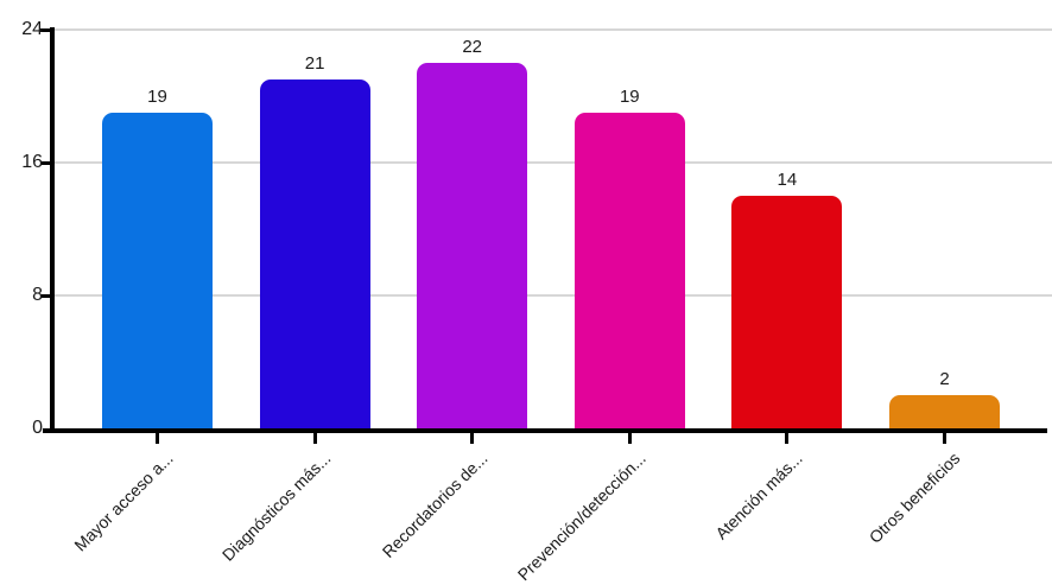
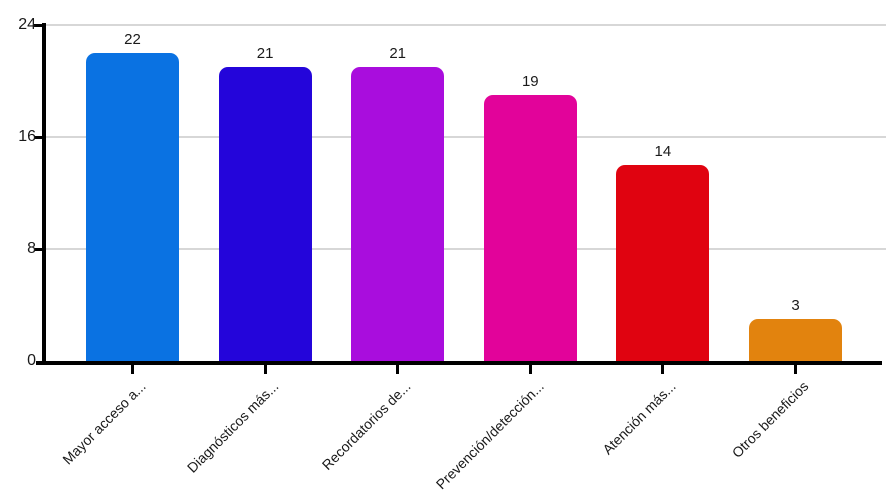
Mayor acceso a...: 19 -> 22
Recordatorios de...: 22 -> 21
Otros beneficios: 2 -> 3
